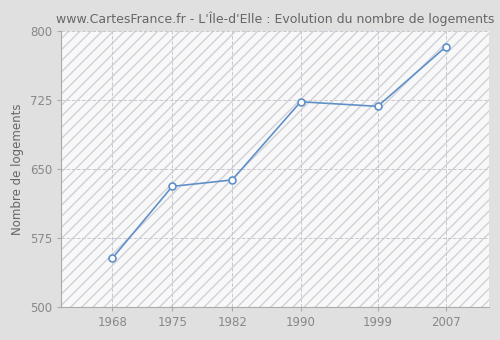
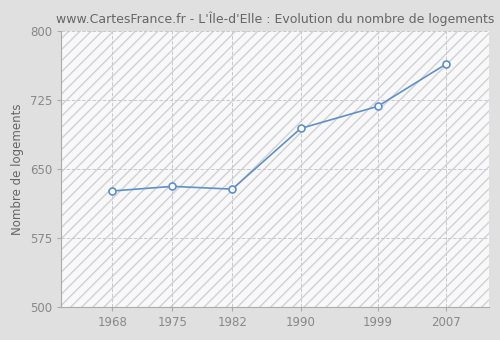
1968: 553 -> 626
1982: 638 -> 628
1990: 723 -> 694
2007: 783 -> 764
